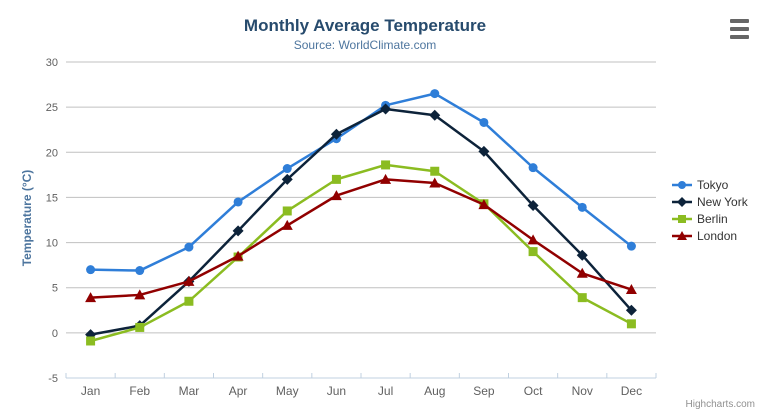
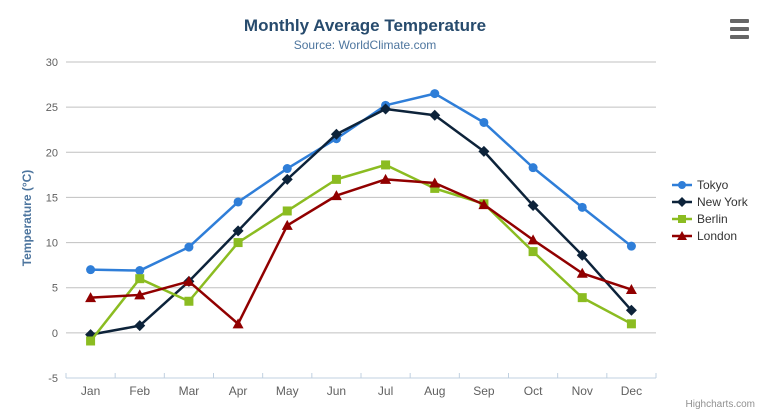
Berlin/Feb: 1 -> 6
Berlin/Apr: 8 -> 10
London/Apr: 8 -> 1
Berlin/Aug: 18 -> 16
